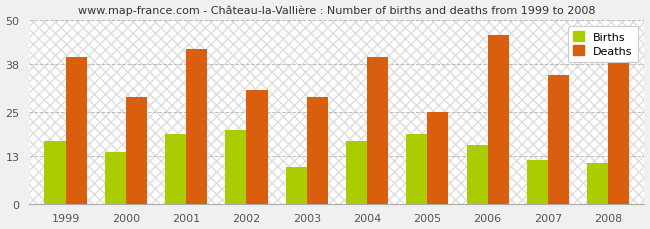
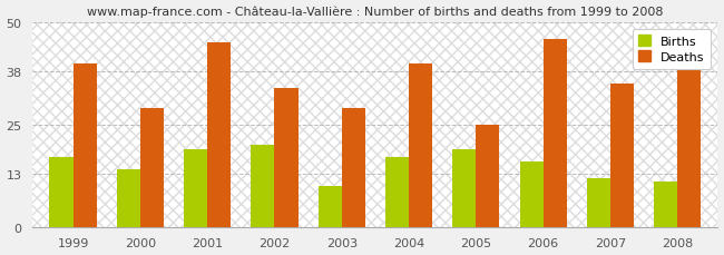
Deaths/2001: 42 -> 45
Deaths/2002: 31 -> 34
